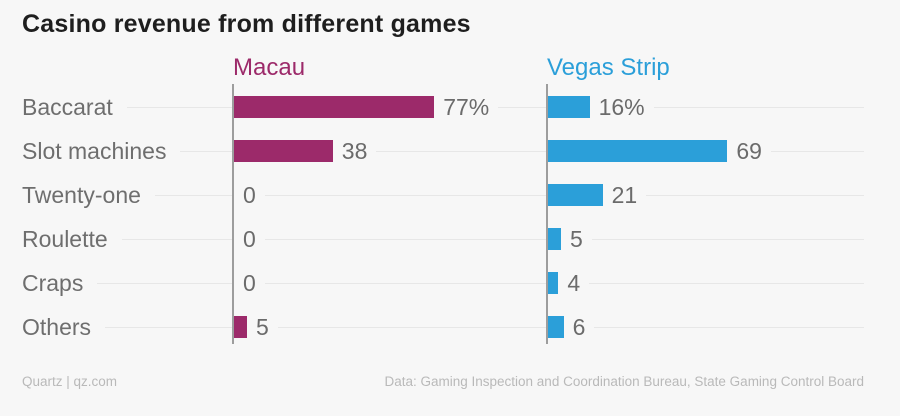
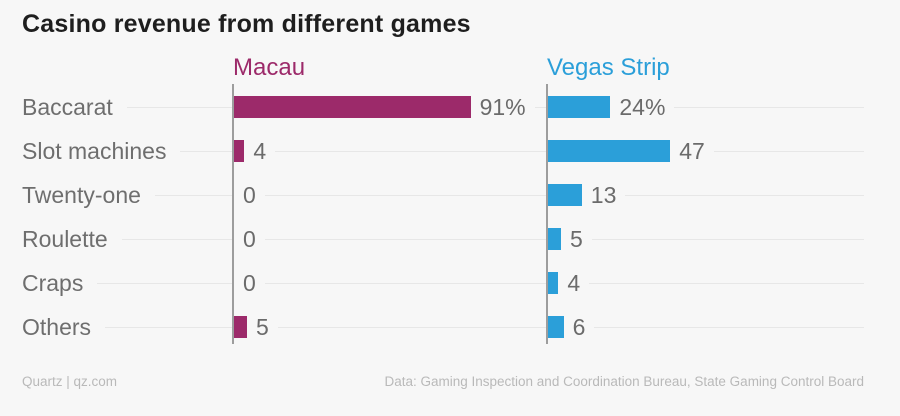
Macau/Baccarat: 77% -> 91%
Vegas Strip/Baccarat: 16% -> 24%
Macau/Slot machines: 38 -> 4
Vegas Strip/Slot machines: 69 -> 47
Vegas Strip/Twenty-one: 21 -> 13
